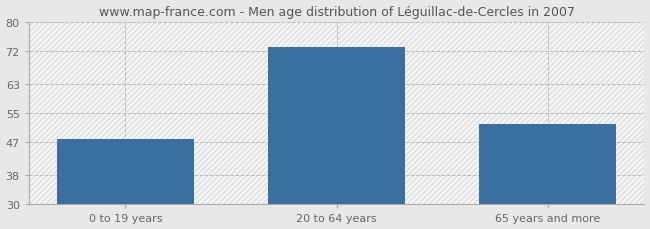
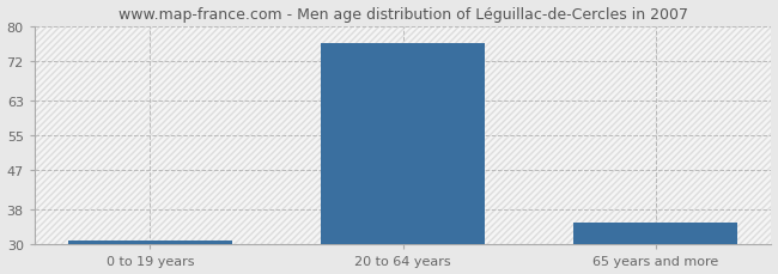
0 to 19 years: 48 -> 31
20 to 64 years: 73 -> 76
65 years and more: 52 -> 35
